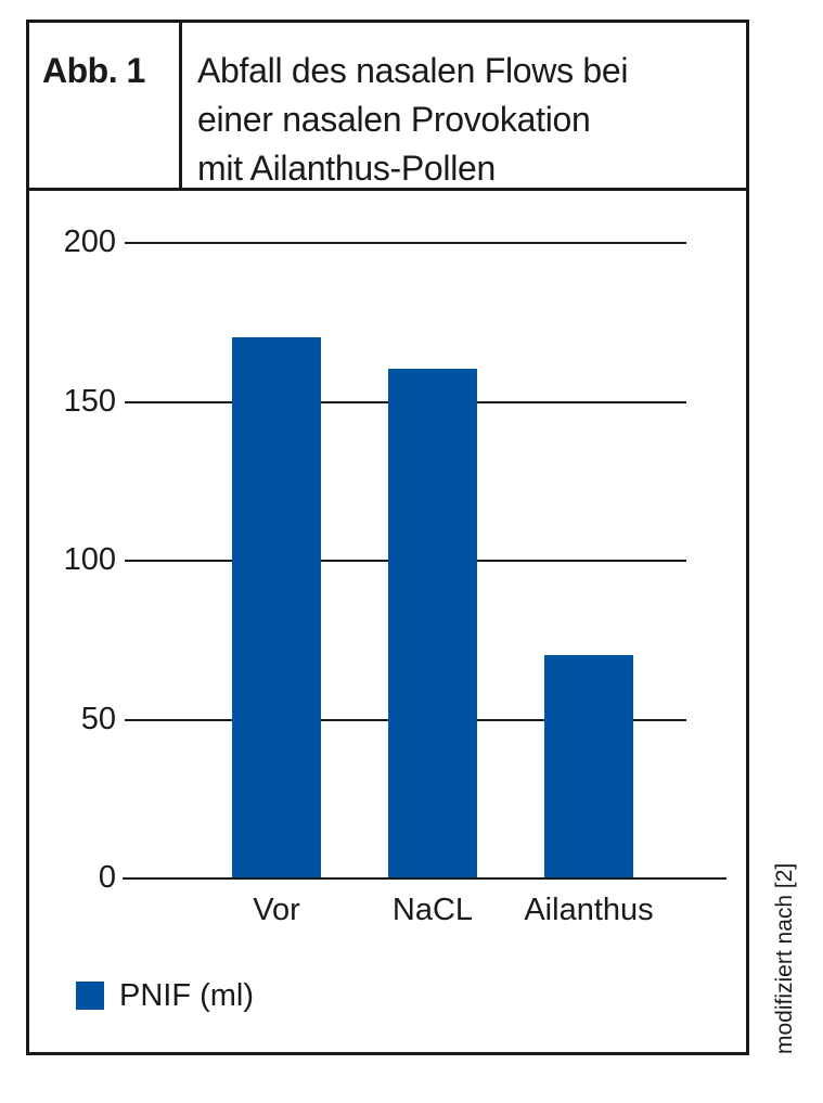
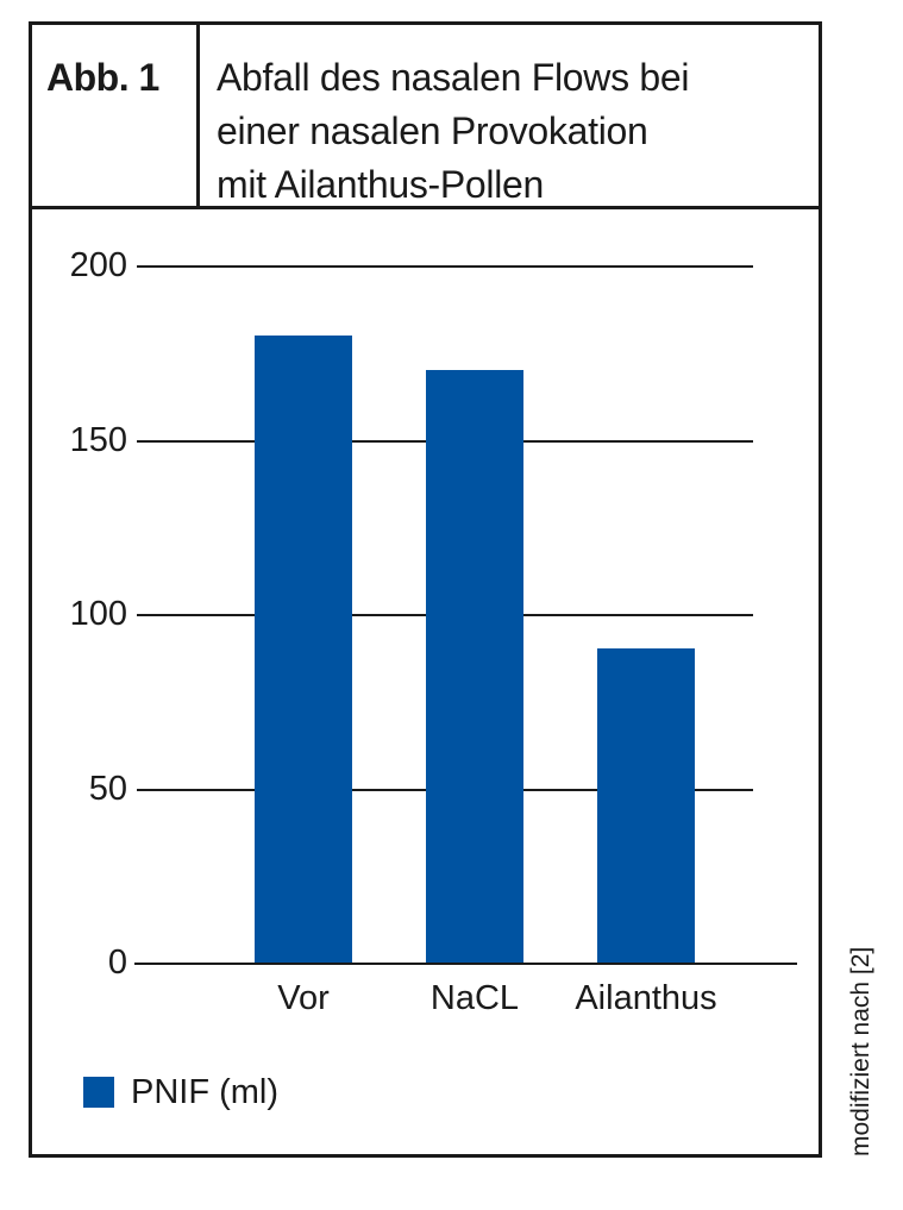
Vor: 170 -> 180
NaCL: 160 -> 170
Ailanthus: 70 -> 90
